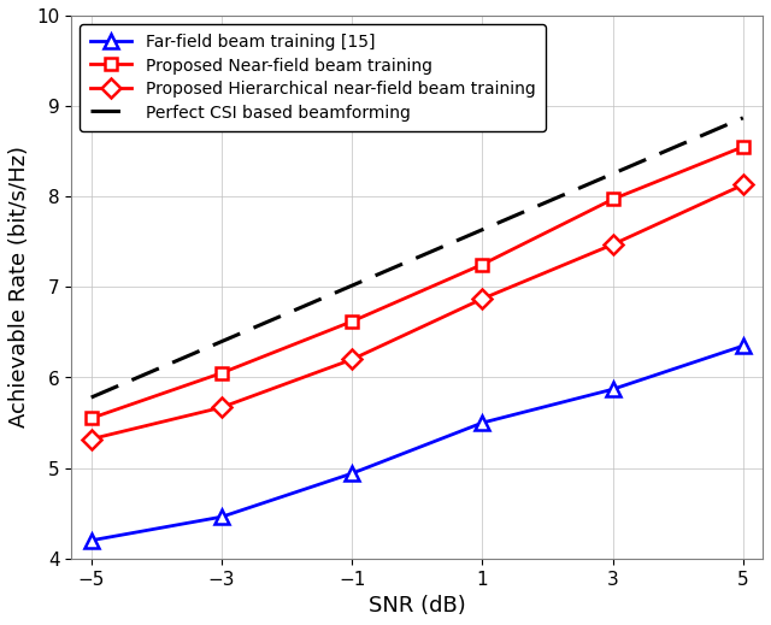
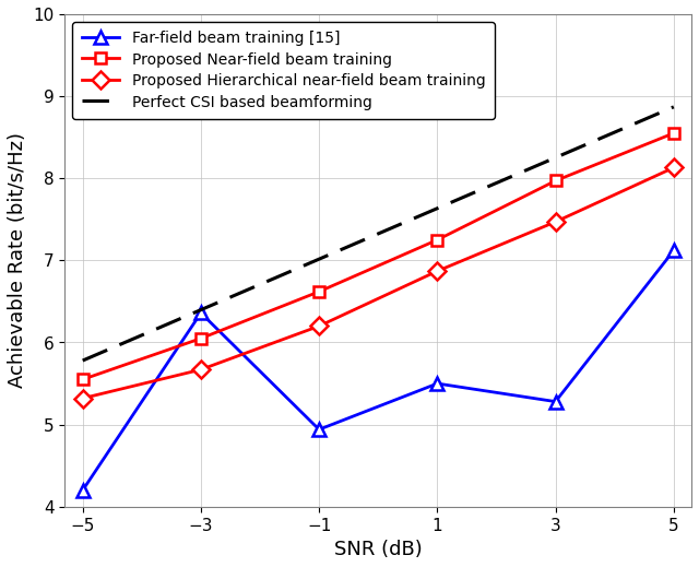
Far-field beam training [15]/−3: 4.46 -> 6.36
Far-field beam training [15]/3: 5.87 -> 5.28
Far-field beam training [15]/5: 6.35 -> 7.12
